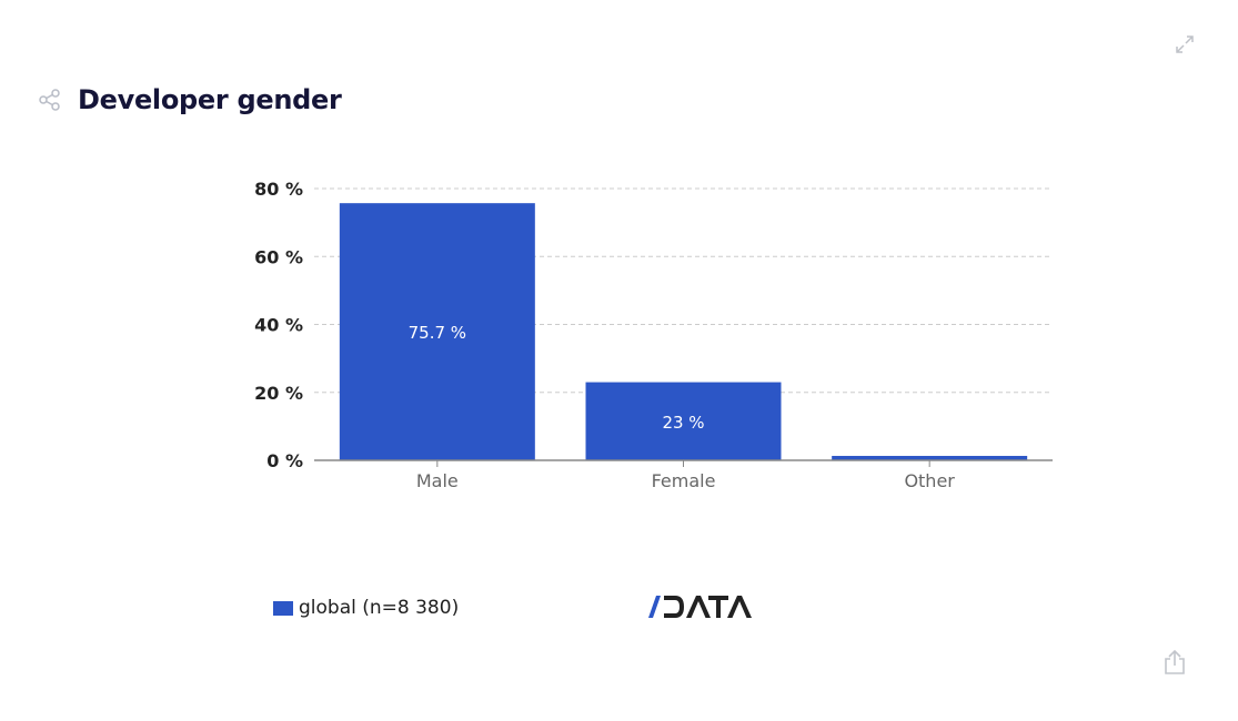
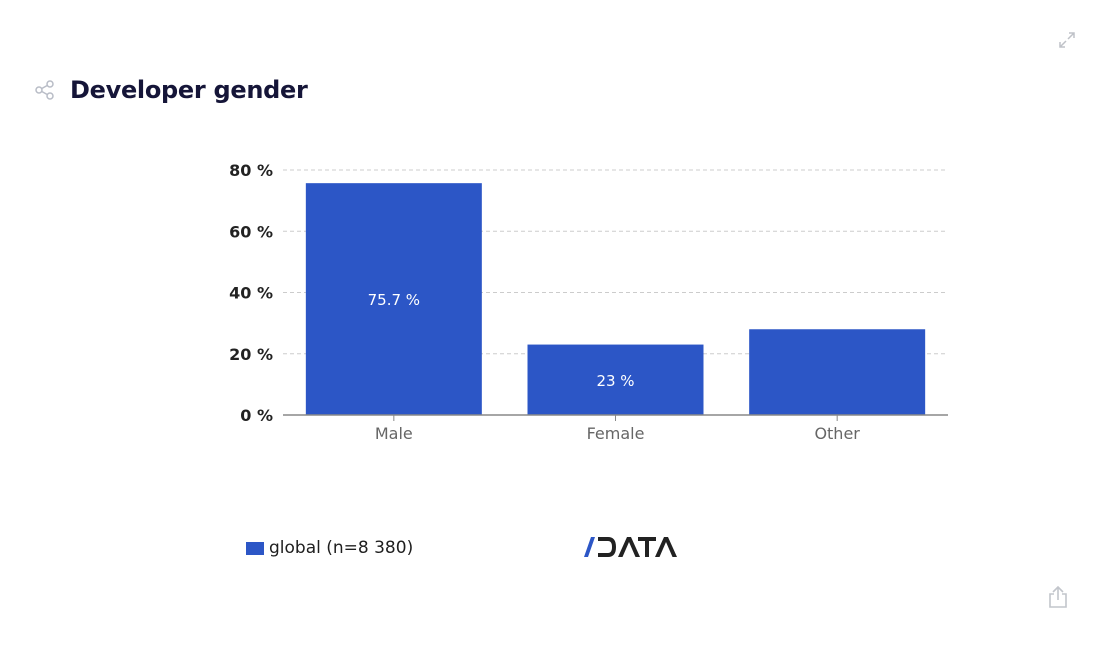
Other: 1% -> 28%
